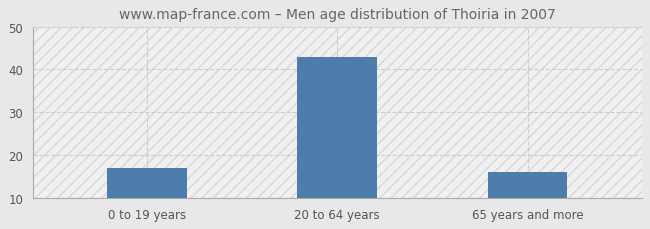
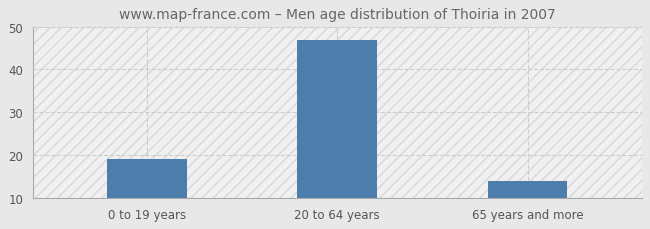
0 to 19 years: 17 -> 19
20 to 64 years: 43 -> 47
65 years and more: 16 -> 14
